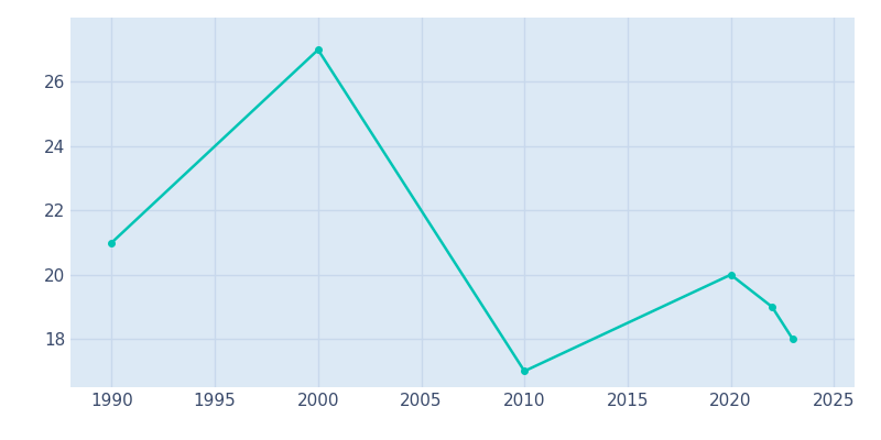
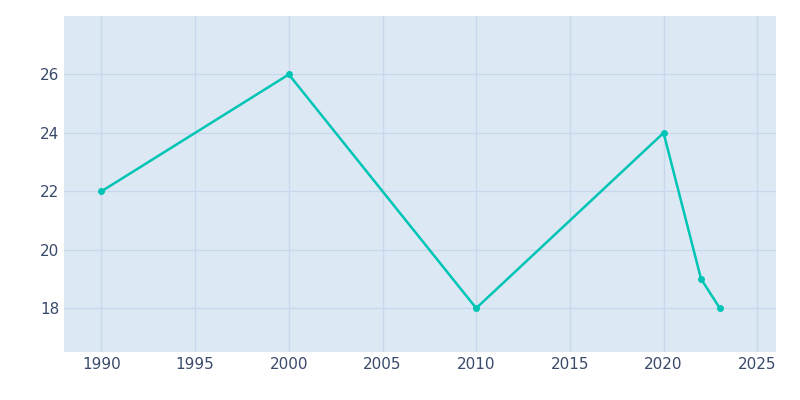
1990: 21 -> 22
2000: 27 -> 26
2010: 17 -> 18
2020: 20 -> 24
